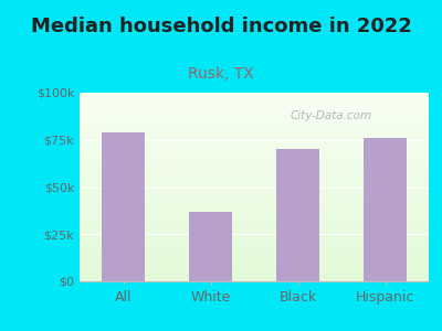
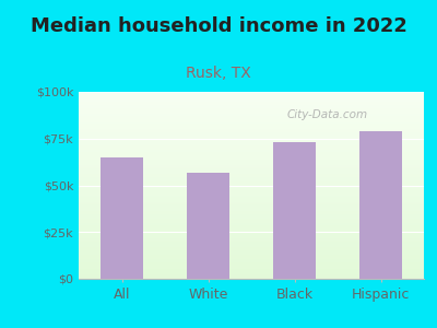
All: $79k -> $65k
White: $37k -> $57k
Black: $70k -> $73k
Hispanic: $76k -> $79k
